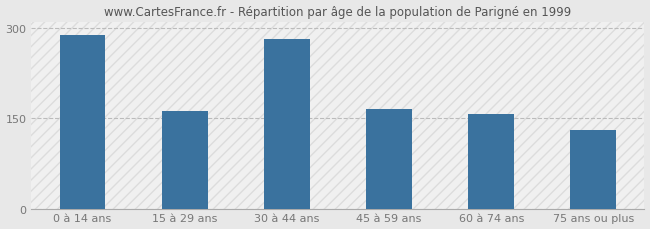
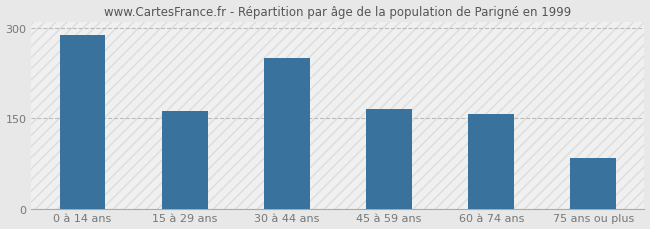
30 à 44 ans: 281 -> 250
75 ans ou plus: 130 -> 84
